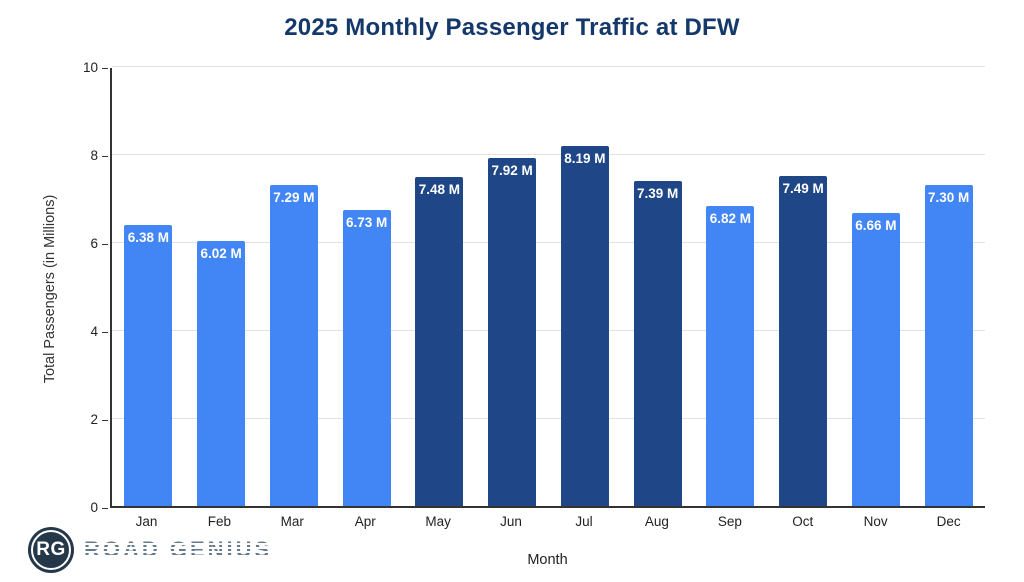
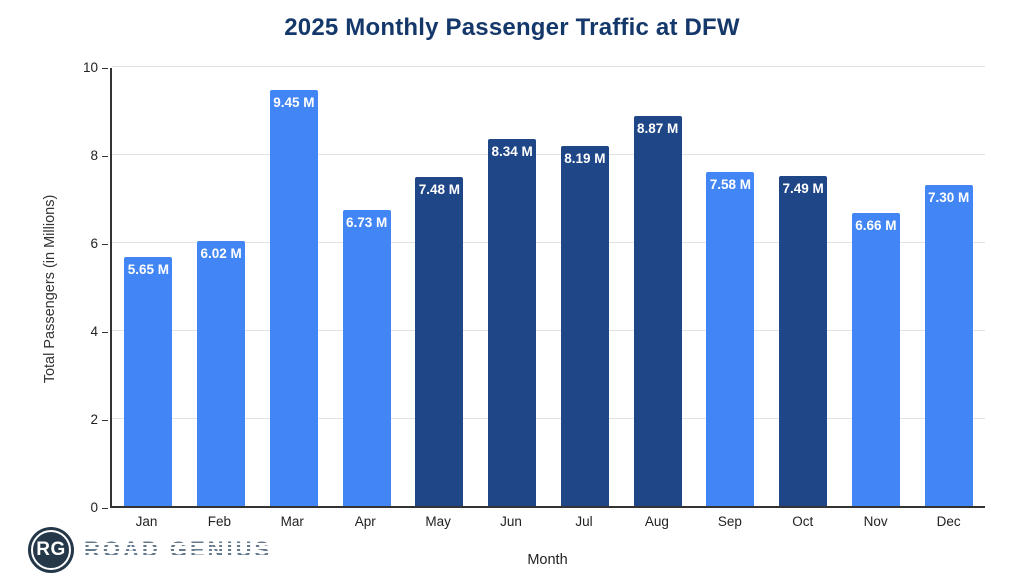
Jan: 6.38 -> 5.65
Mar: 7.29 -> 9.45
Jun: 7.92 -> 8.34
Aug: 7.39 -> 8.87
Sep: 6.82 -> 7.58
